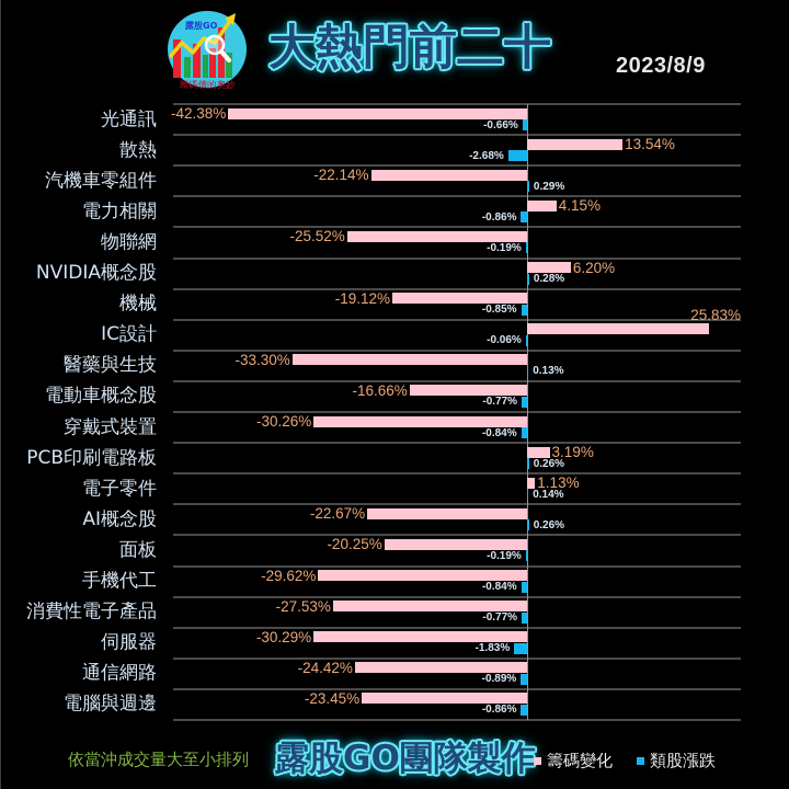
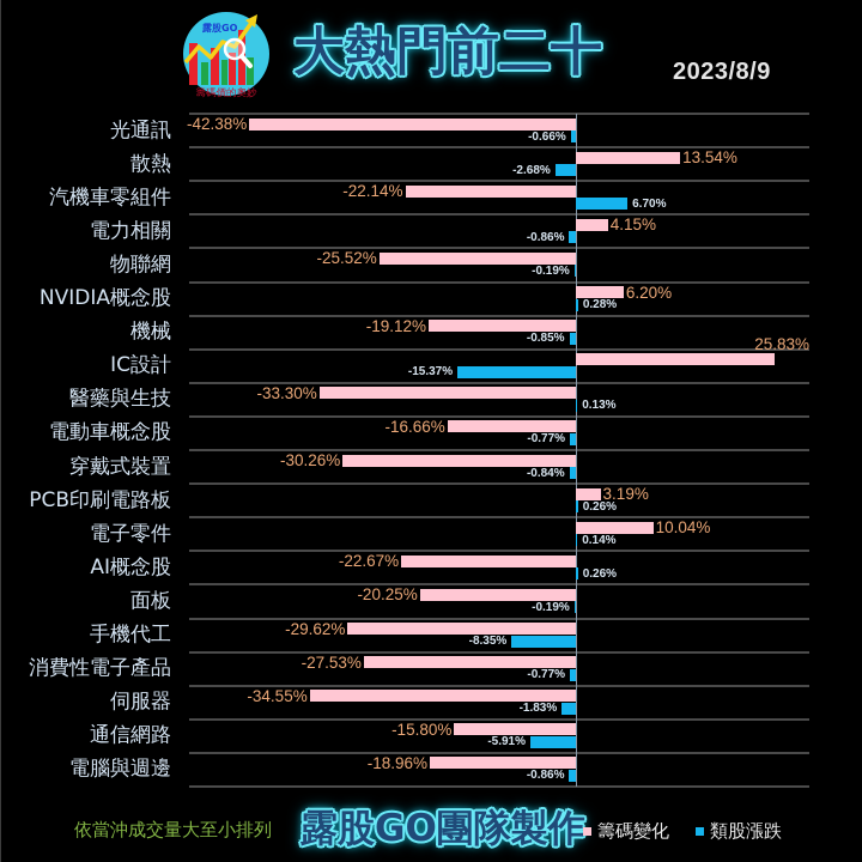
類股漲跌/汽機車零組件: 0.29% -> 6.70%
類股漲跌/IC設計: -0.06% -> -15.37%
籌碼變化/電子零件: 1.13% -> 10.04%
類股漲跌/手機代工: -0.84% -> -8.35%
籌碼變化/伺服器: -30.29% -> -34.55%
籌碼變化/通信網路: -24.42% -> -15.80%
類股漲跌/通信網路: -0.89% -> -5.91%
籌碼變化/電腦與週邊: -23.45% -> -18.96%
